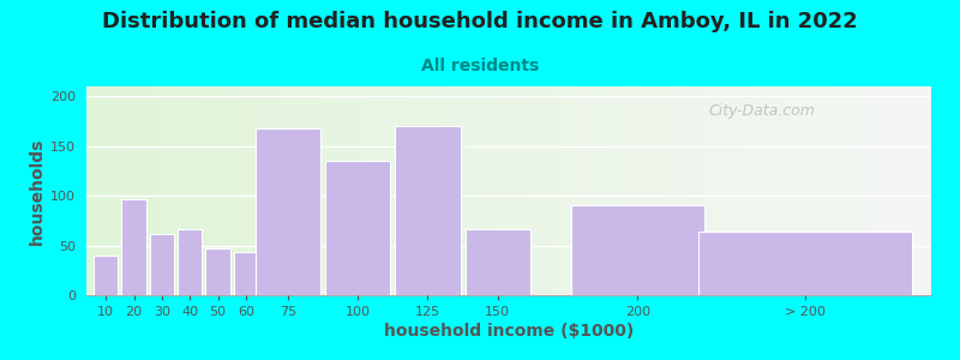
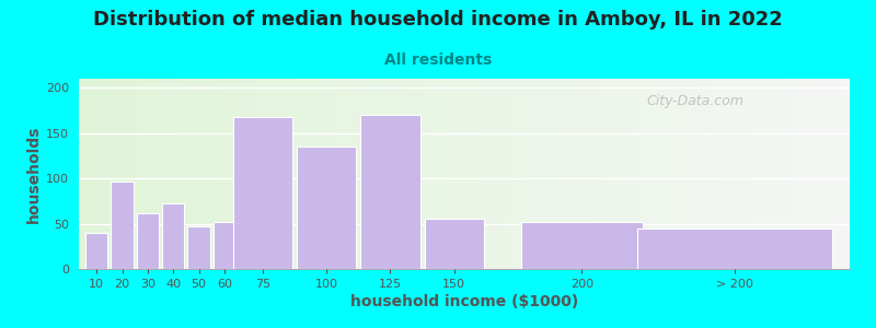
40: 66 -> 73
60: 44 -> 52
150: 66 -> 55
200: 90 -> 52
> 200: 64 -> 45
